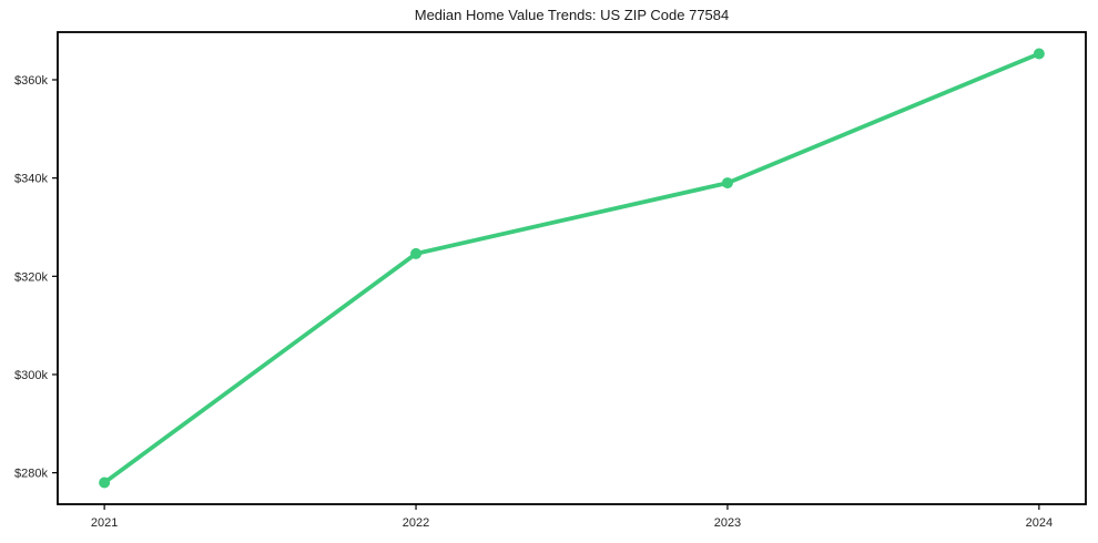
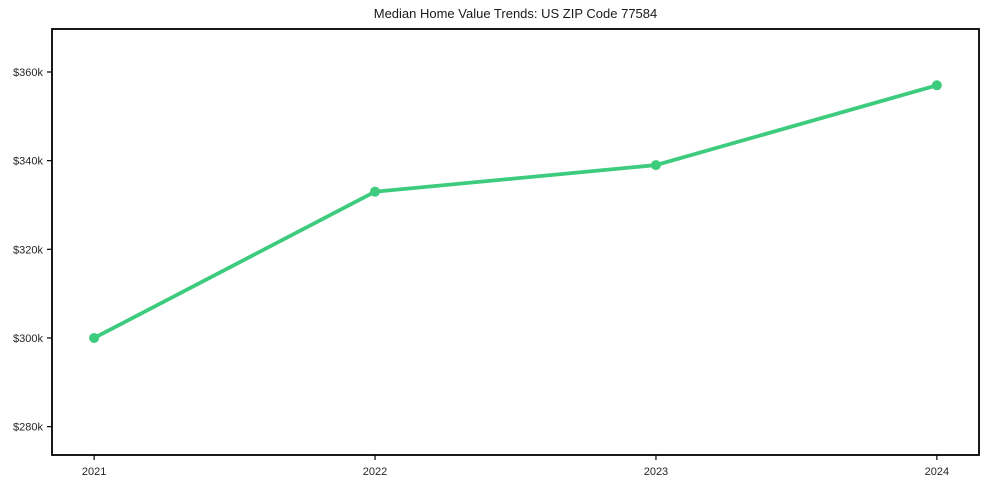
2021: $278k -> $300k
2022: $325k -> $333k
2024: $365k -> $357k
